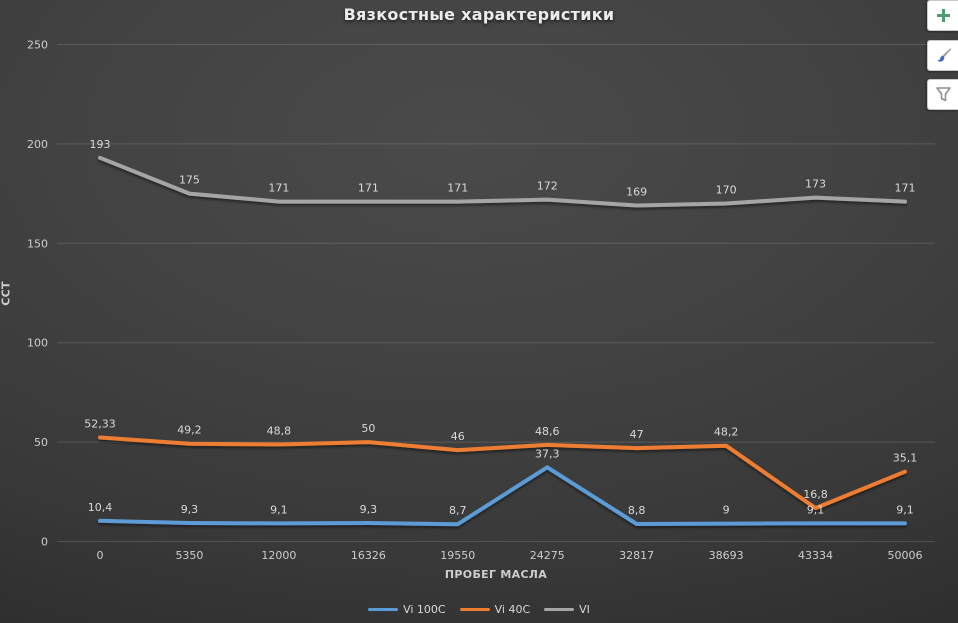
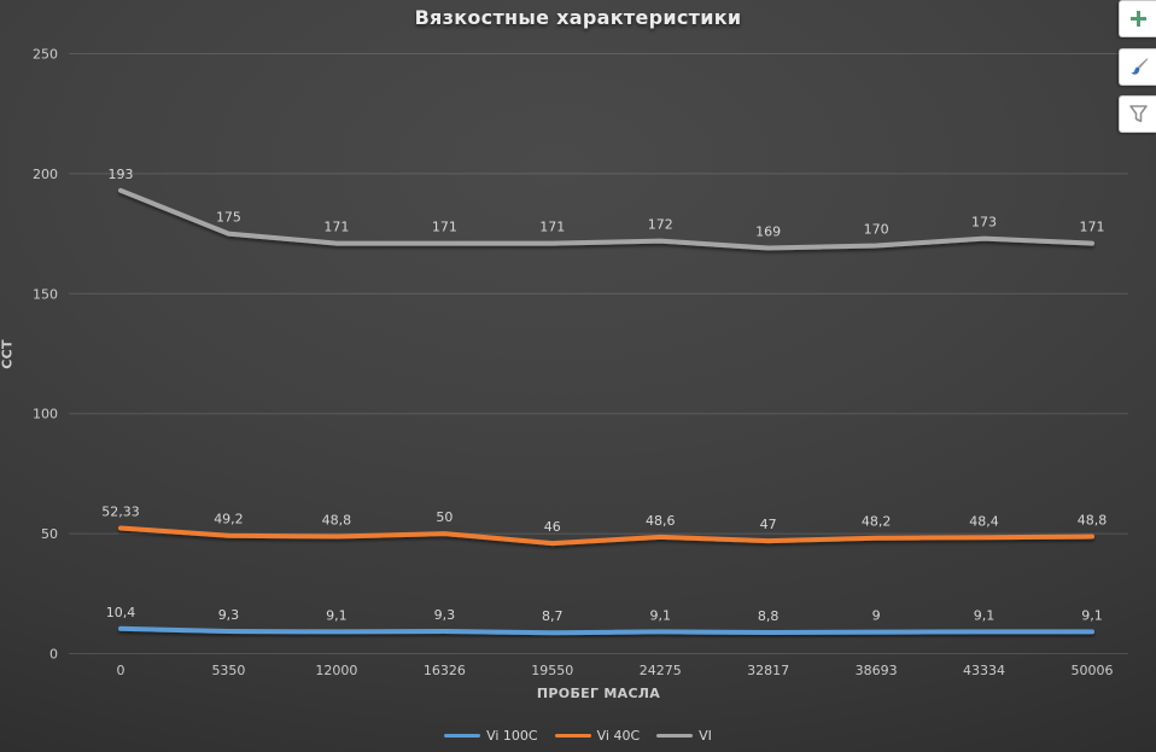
Vi 100C/24275: 37,3 -> 9,1
Vi 40C/43334: 16,8 -> 48,4
Vi 40C/50006: 35,1 -> 48,8
